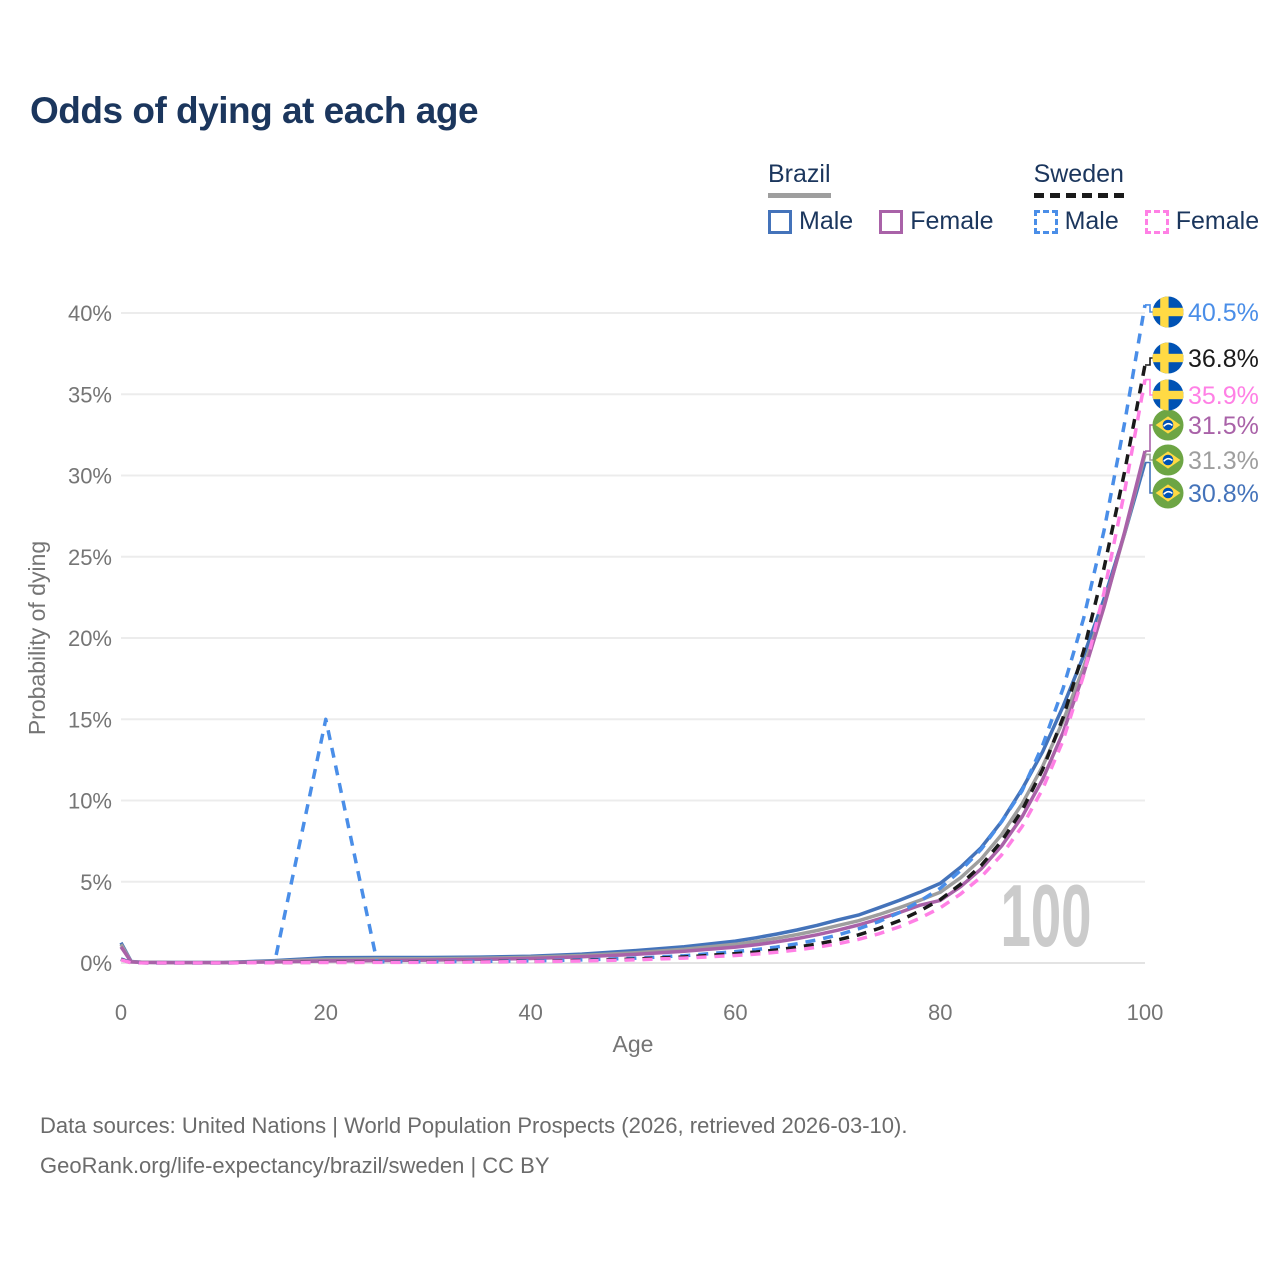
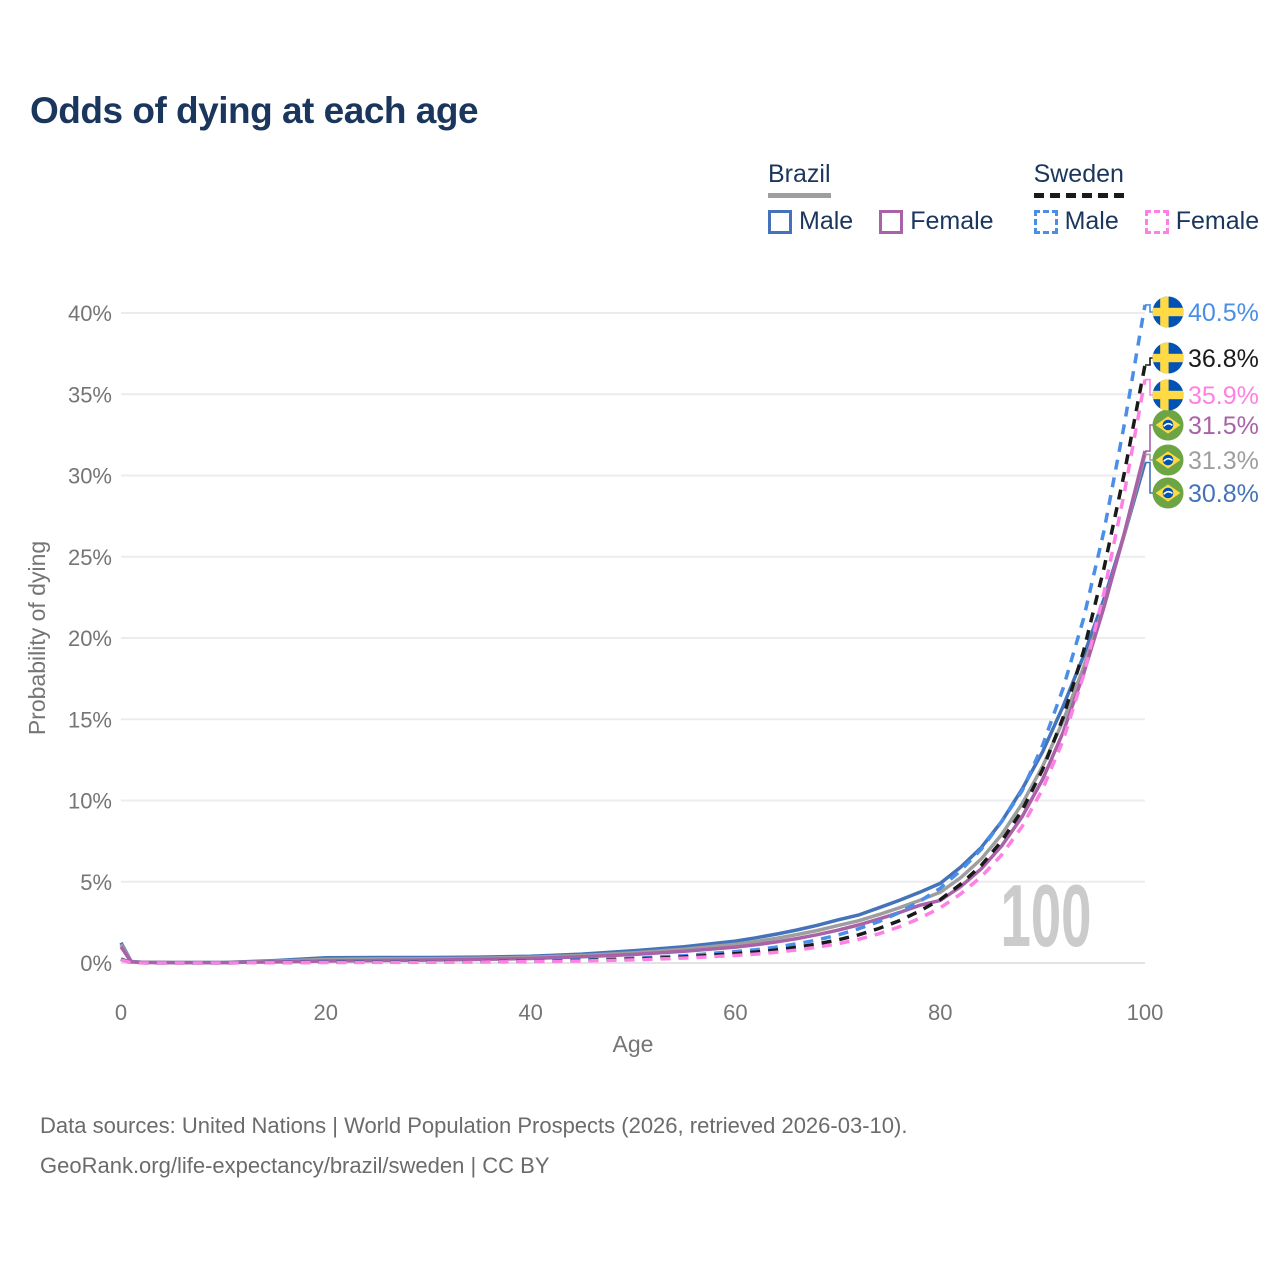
Sweden Male/20: 15.0% -> 0.1%
